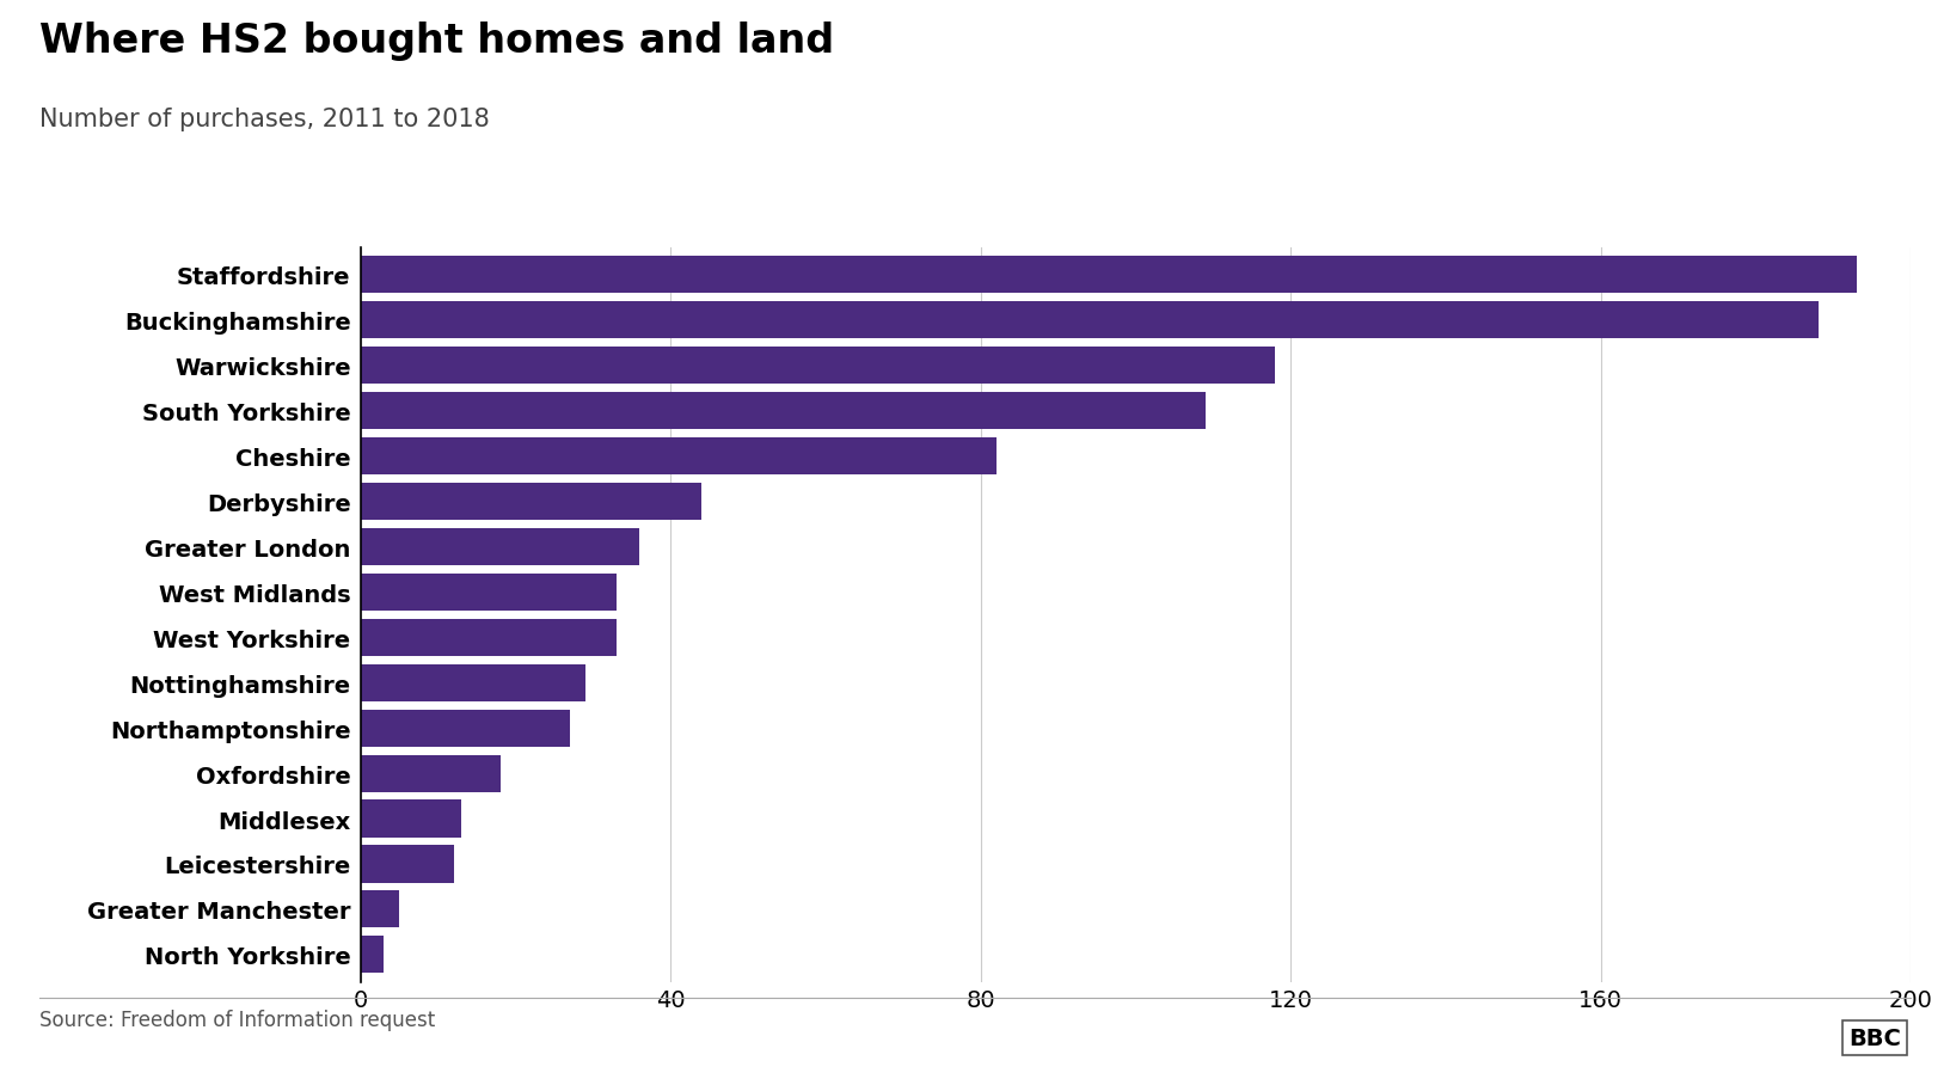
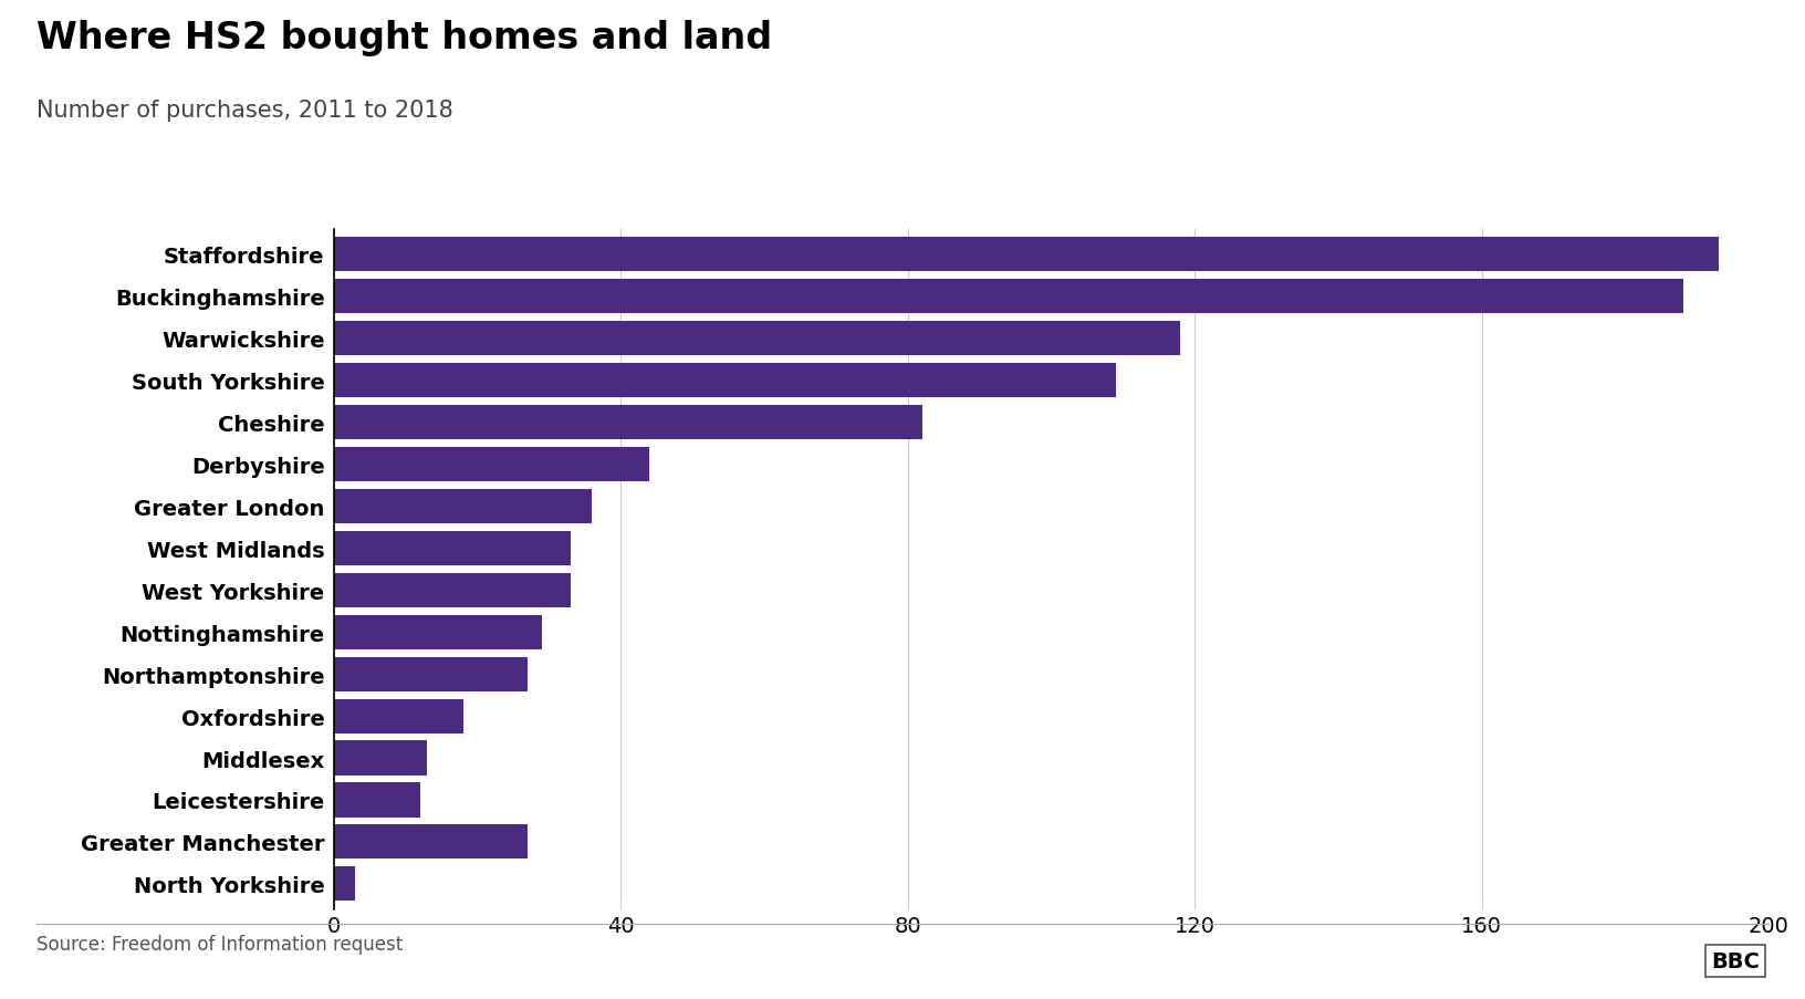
Greater Manchester: 5 -> 27
